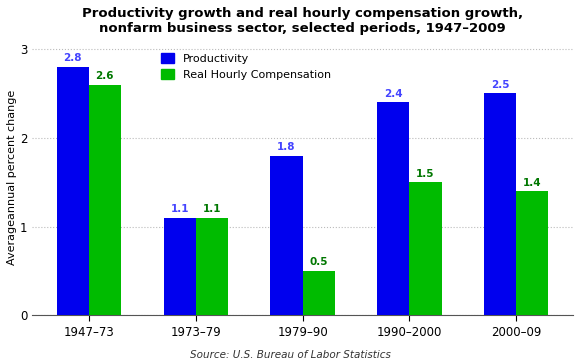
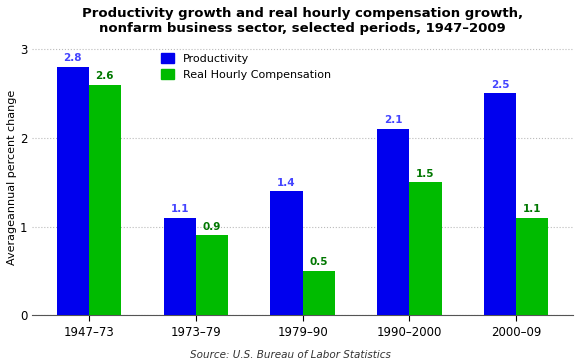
Real Hourly Compensation/1973–79: 1.1 -> 0.9
Productivity/1979–90: 1.8 -> 1.4
Productivity/1990–2000: 2.4 -> 2.1
Real Hourly Compensation/2000–09: 1.4 -> 1.1
